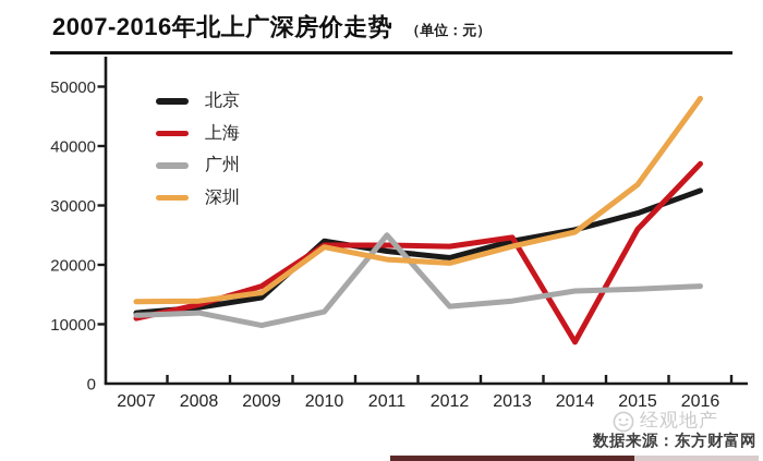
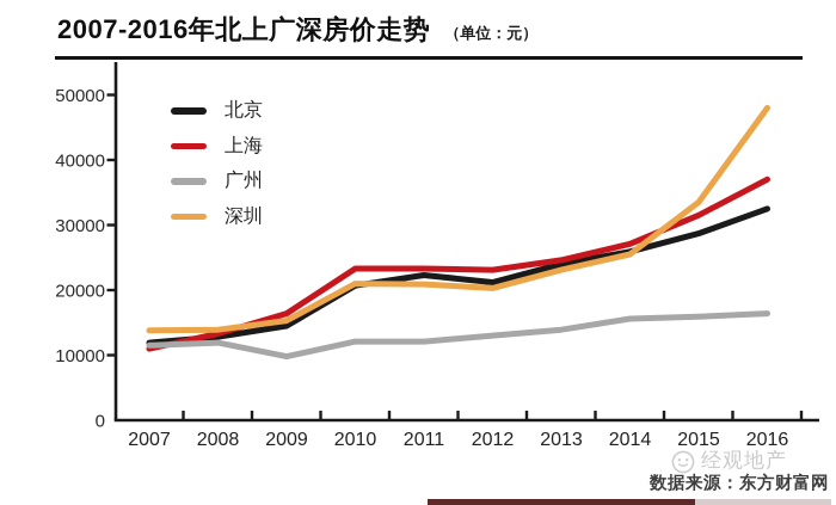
北京/2010: 24000 -> 21000
深圳/2010: 23000 -> 21000
广州/2011: 25000 -> 12000
上海/2014: 7000 -> 27000
上海/2015: 26000 -> 32000
